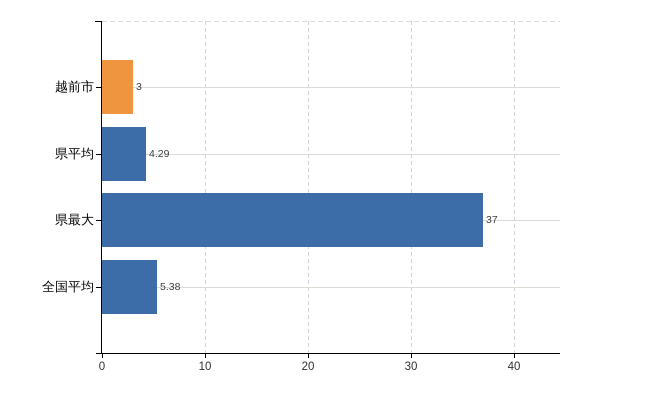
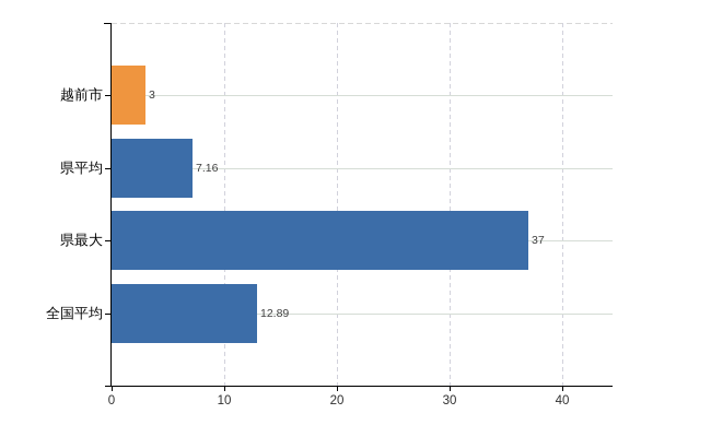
県平均: 4.29 -> 7.16
全国平均: 5.38 -> 12.89
